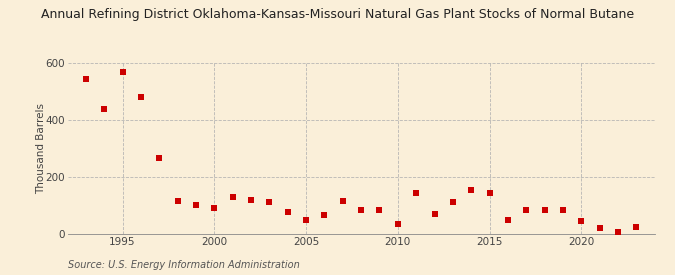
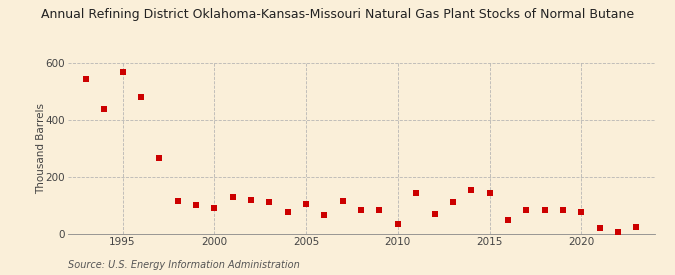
2005: 50 -> 105
2020: 45 -> 75
